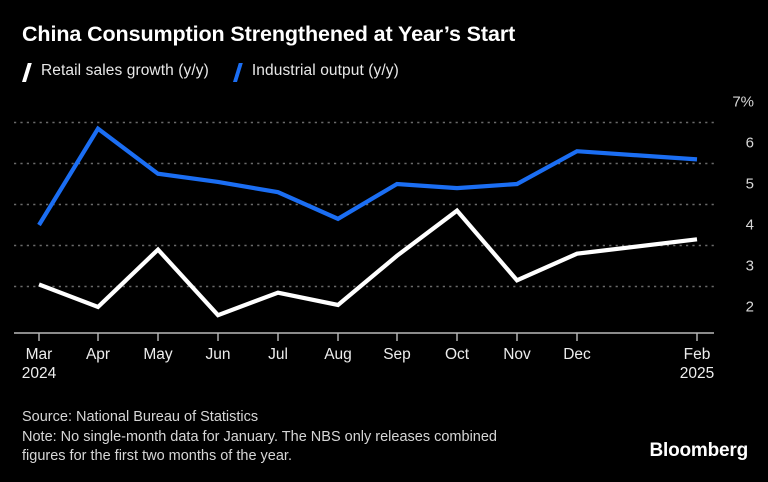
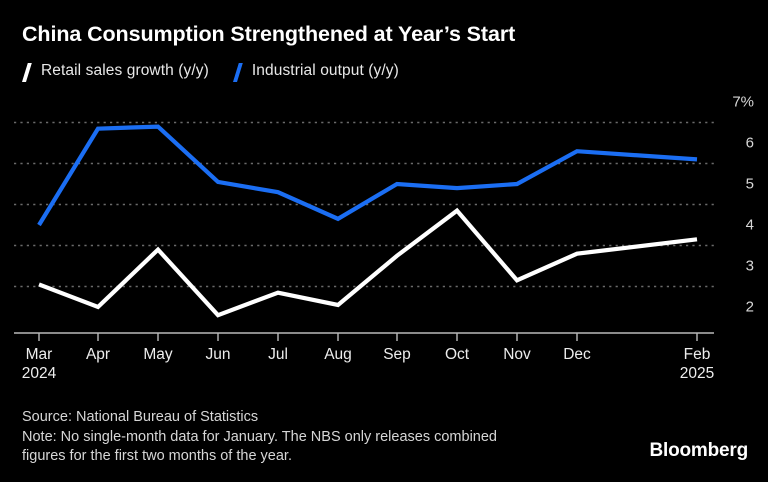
Industrial output (y/y)/May: 5.2% -> 6.4%
